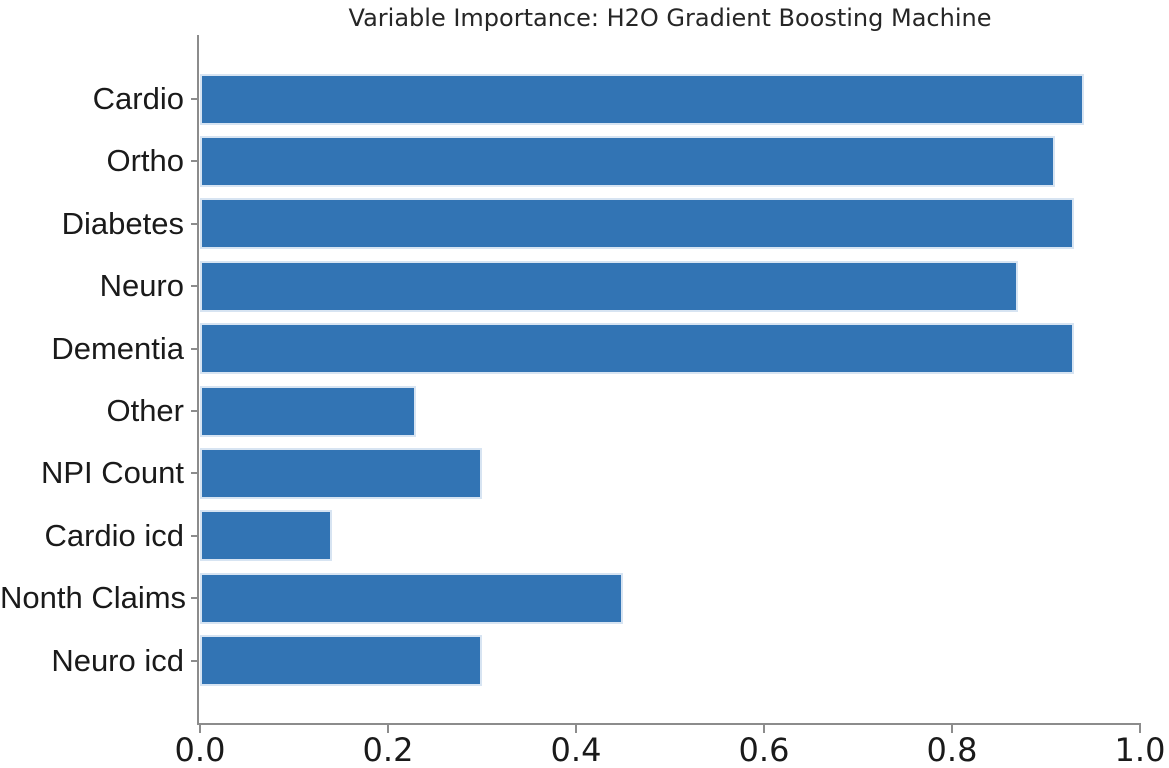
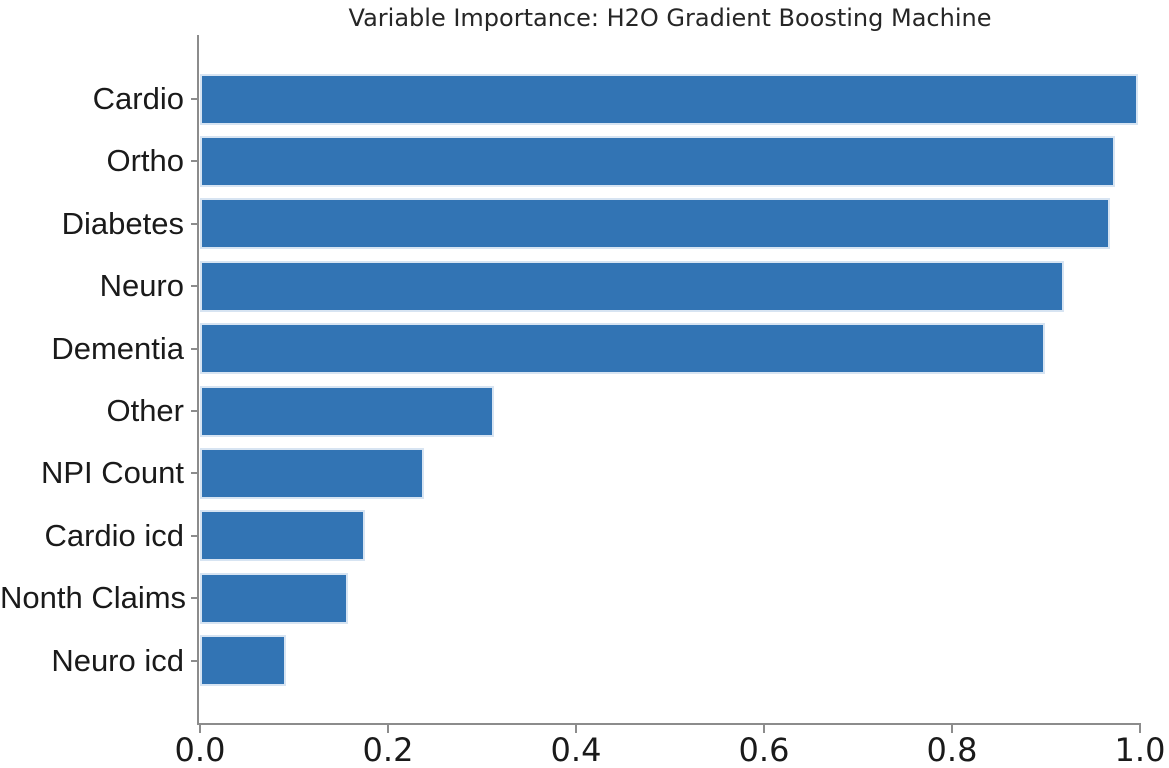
Cardio: 0.94 -> 1.00
Ortho: 0.91 -> 0.97
Diabetes: 0.93 -> 0.97
Neuro: 0.87 -> 0.92
Dementia: 0.93 -> 0.90
Other: 0.23 -> 0.31
NPI Count: 0.30 -> 0.24
Cardio icd: 0.14 -> 0.18
Nonth Claims: 0.45 -> 0.16
Neuro icd: 0.30 -> 0.09
